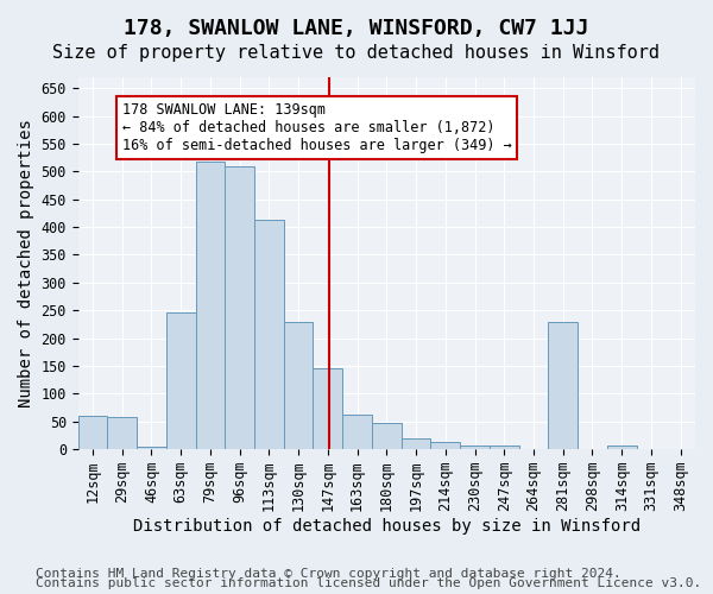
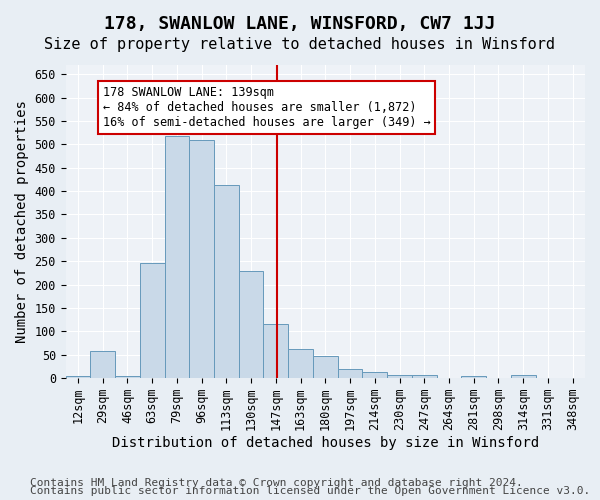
12sqm: 60 -> 5
147sqm: 145 -> 115
281sqm: 230 -> 5
